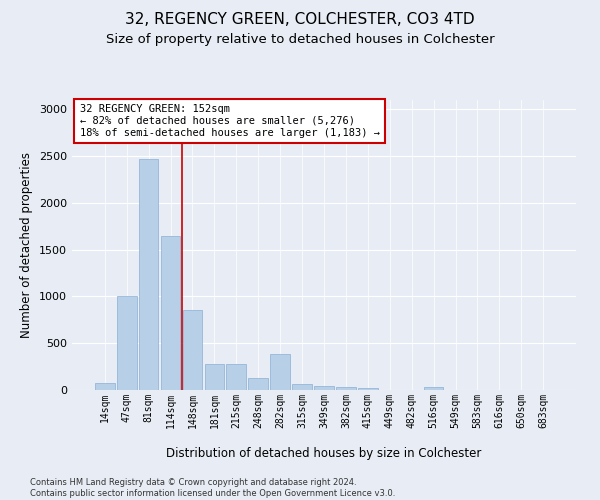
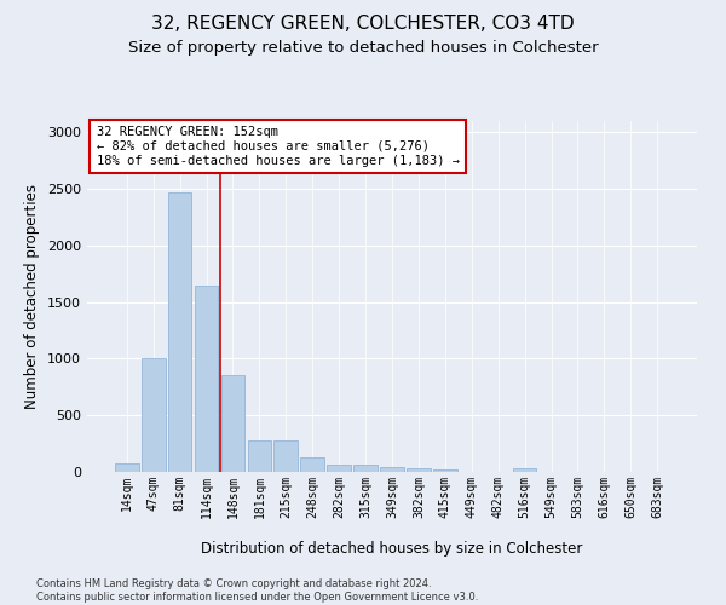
282sqm: 380 -> 60
